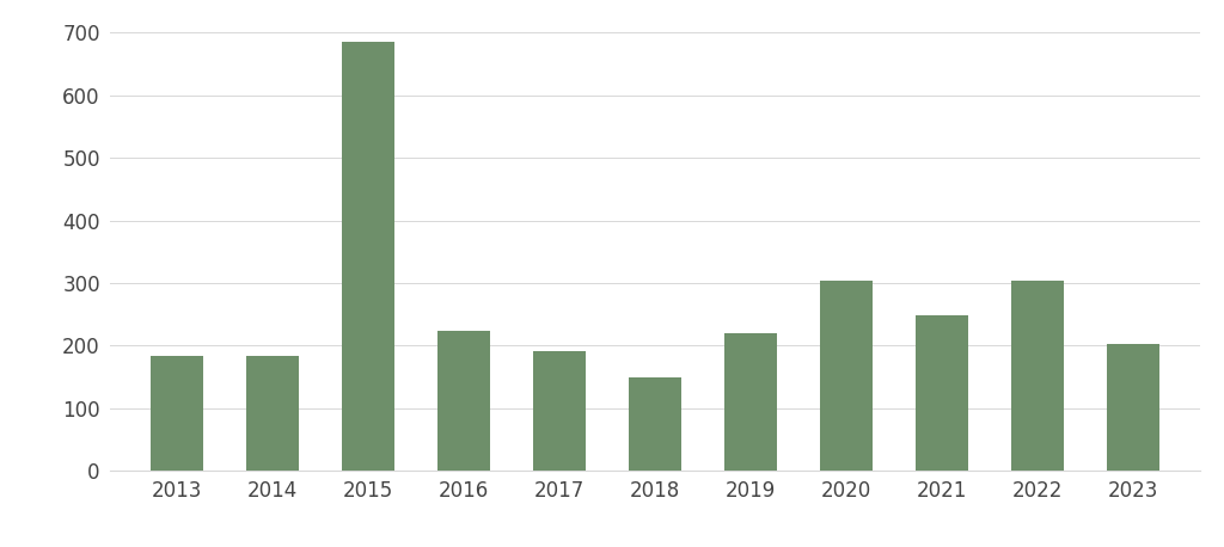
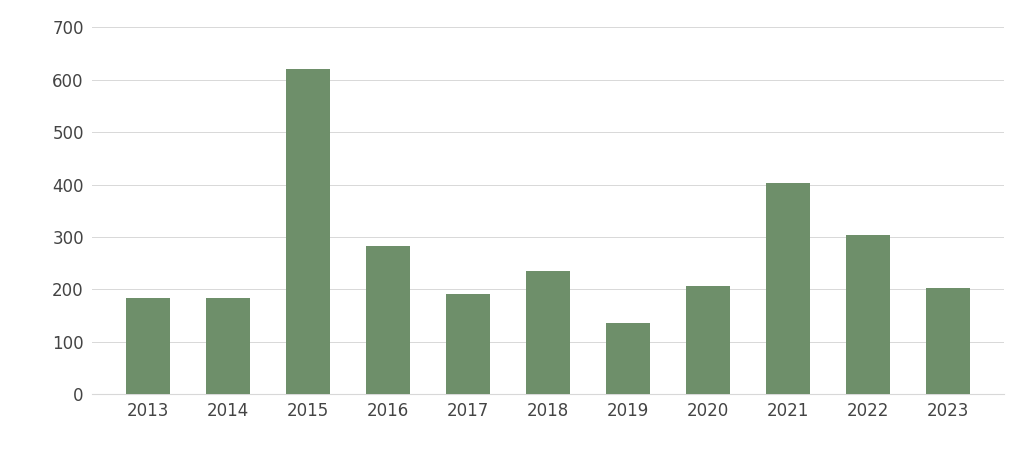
2015: 686 -> 620
2016: 223 -> 282
2018: 149 -> 234
2019: 220 -> 136
2020: 304 -> 206
2021: 249 -> 402
